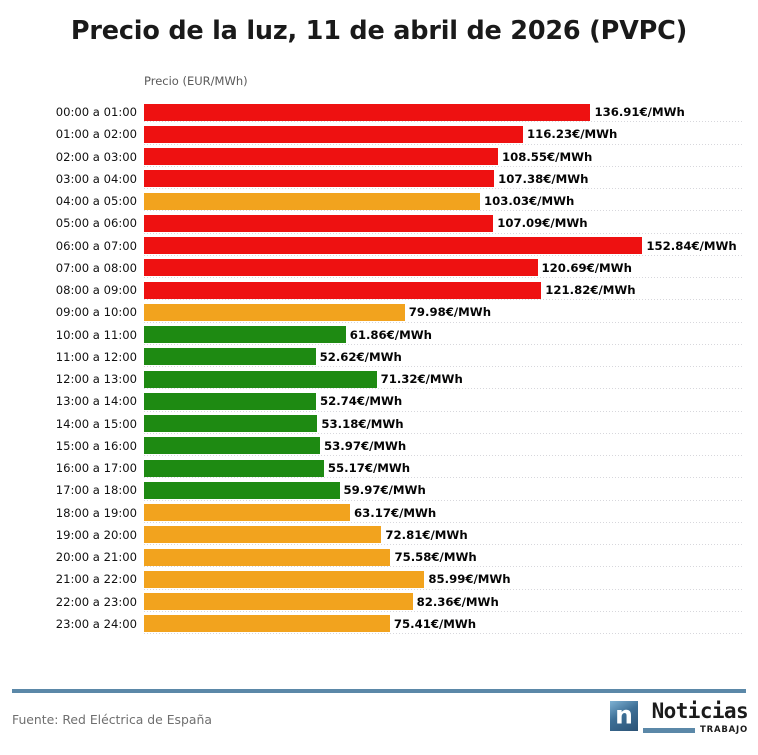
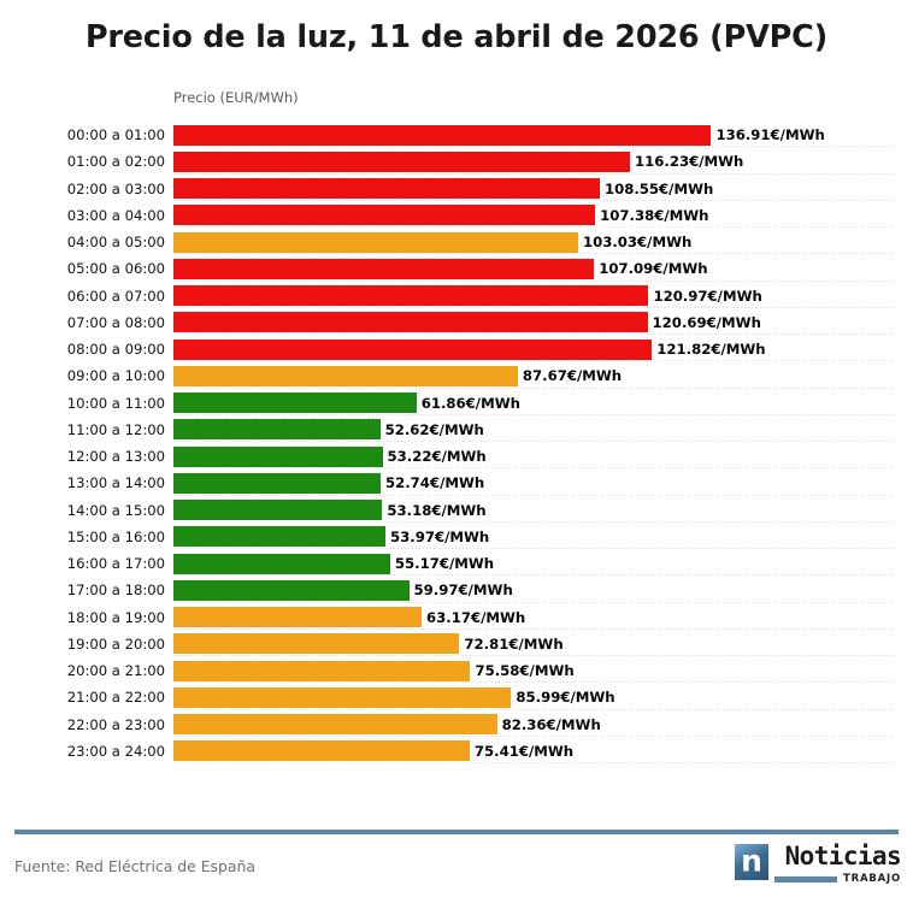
06:00 a 07:00: 152.84 -> 120.97
09:00 a 10:00: 79.98 -> 87.67
12:00 a 13:00: 71.32 -> 53.22
